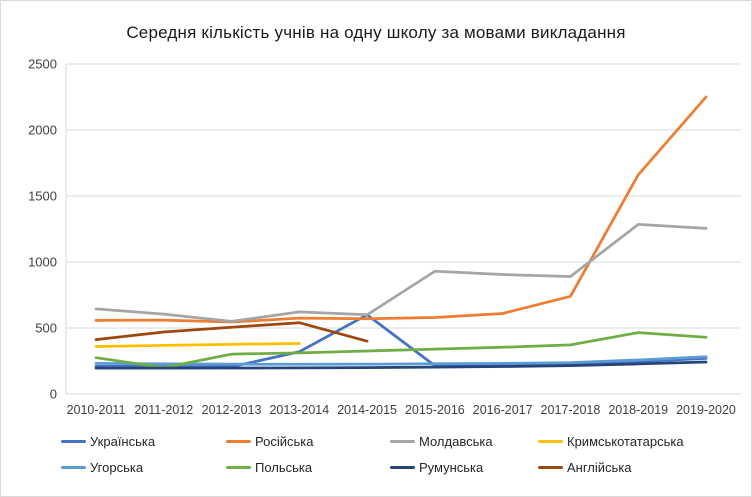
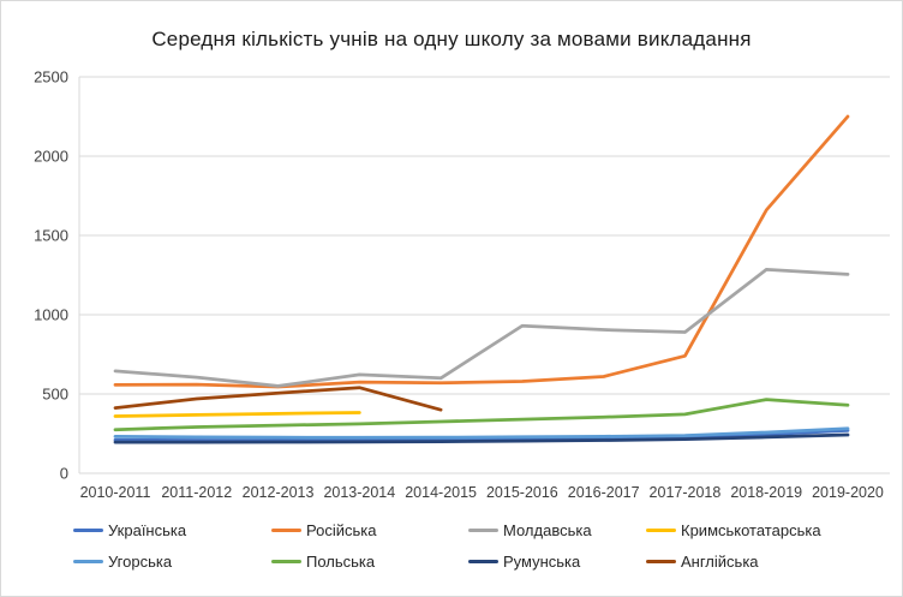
Польська/2011-2012: 200 -> 290
Українська/2013-2014: 320 -> 210
Українська/2014-2015: 600 -> 210
